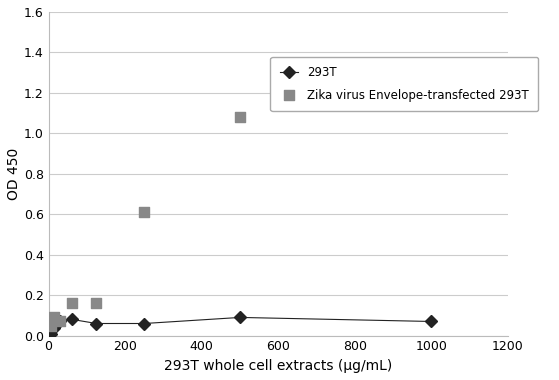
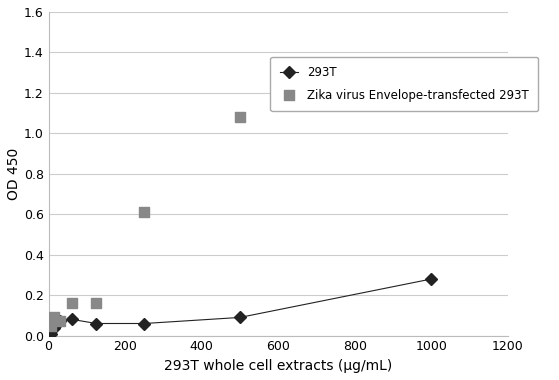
293T/1000: 0.07 -> 0.28
